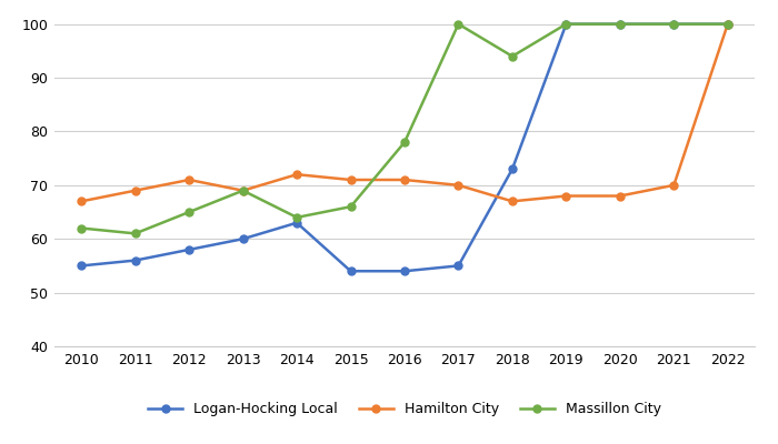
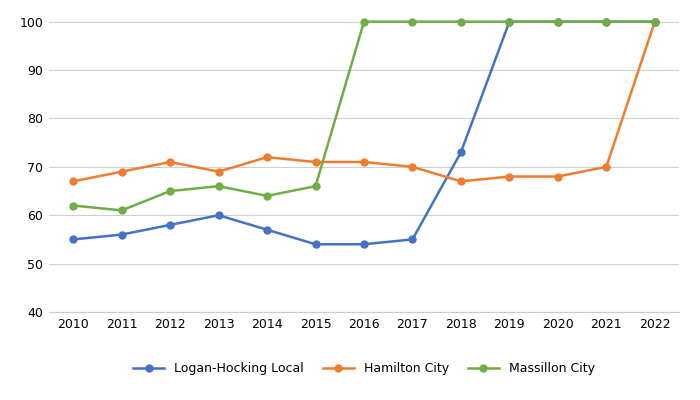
Massillon City/2013: 69 -> 66
Logan-Hocking Local/2014: 63 -> 57
Massillon City/2016: 78 -> 100
Massillon City/2018: 94 -> 100
